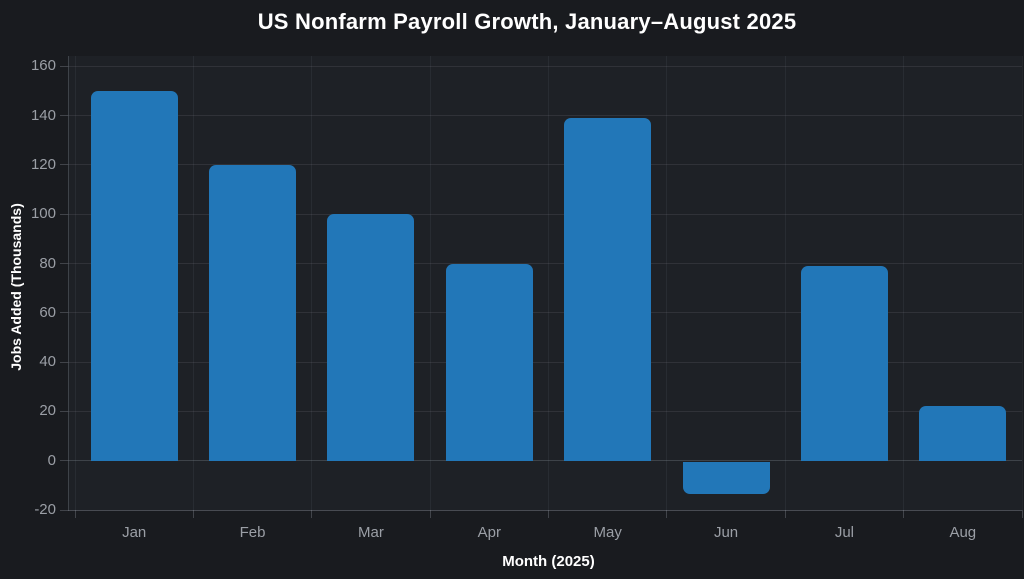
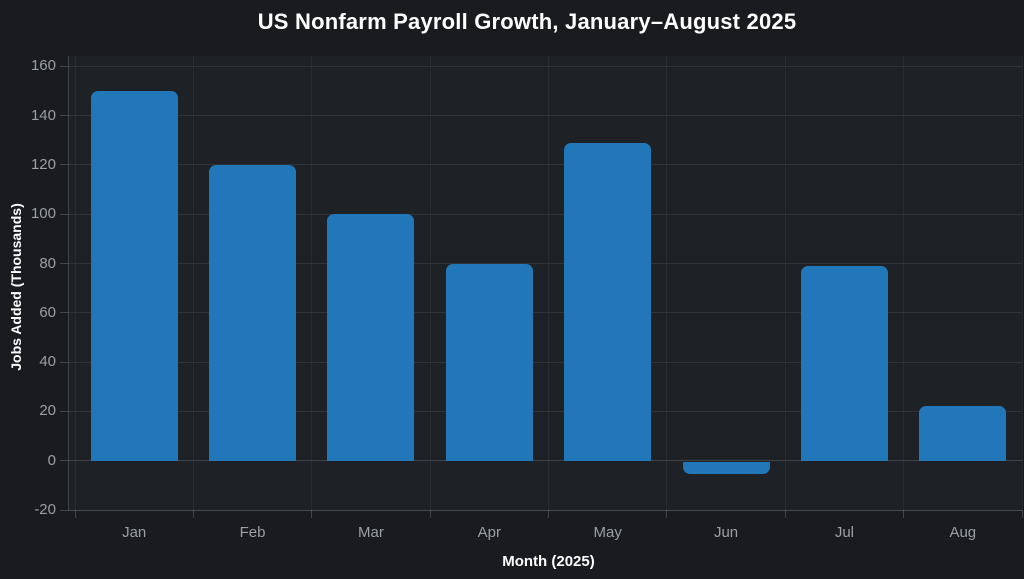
May: 139 -> 129
Jun: -13 -> -5
